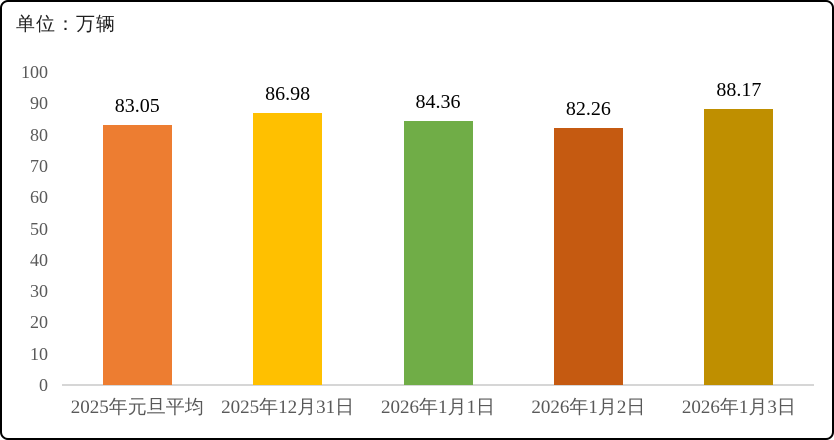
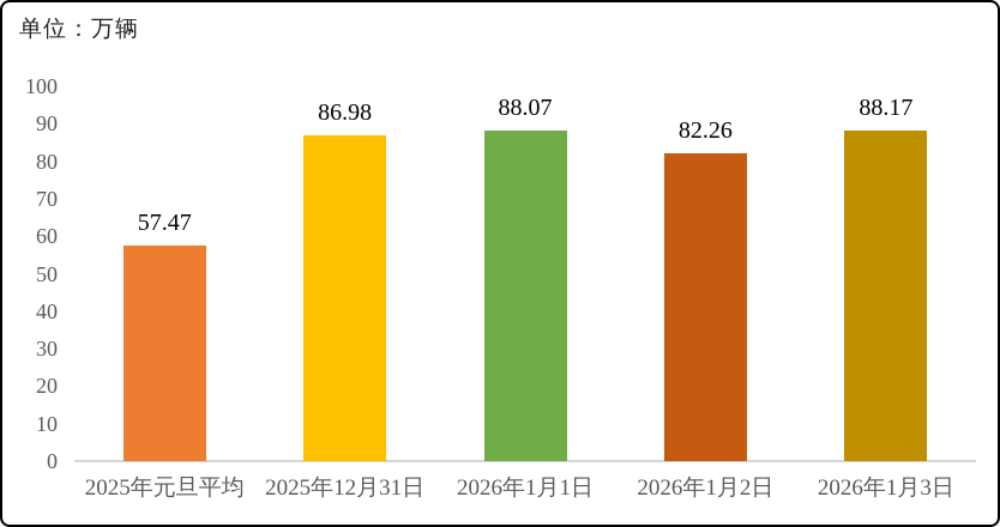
2025年元旦平均: 83.05 -> 57.47
2026年1月1日: 84.36 -> 88.07
